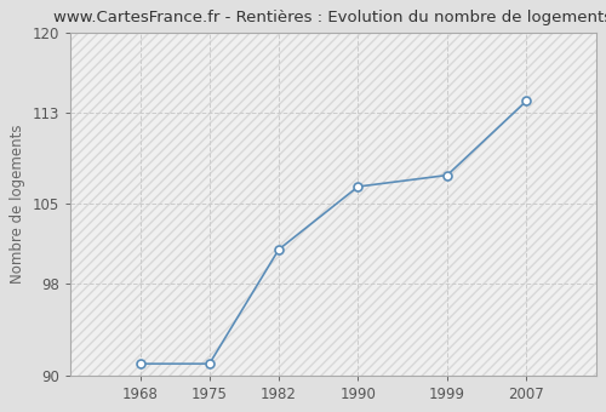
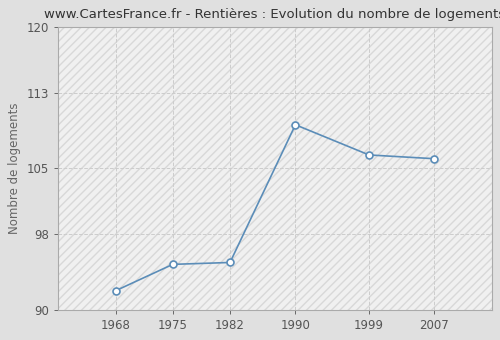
1968: 91.0 -> 92.0
1975: 91.0 -> 94.8
1982: 101.0 -> 95.0
1990: 106.5 -> 109.6
1999: 107.5 -> 106.4
2007: 114.0 -> 106.0
